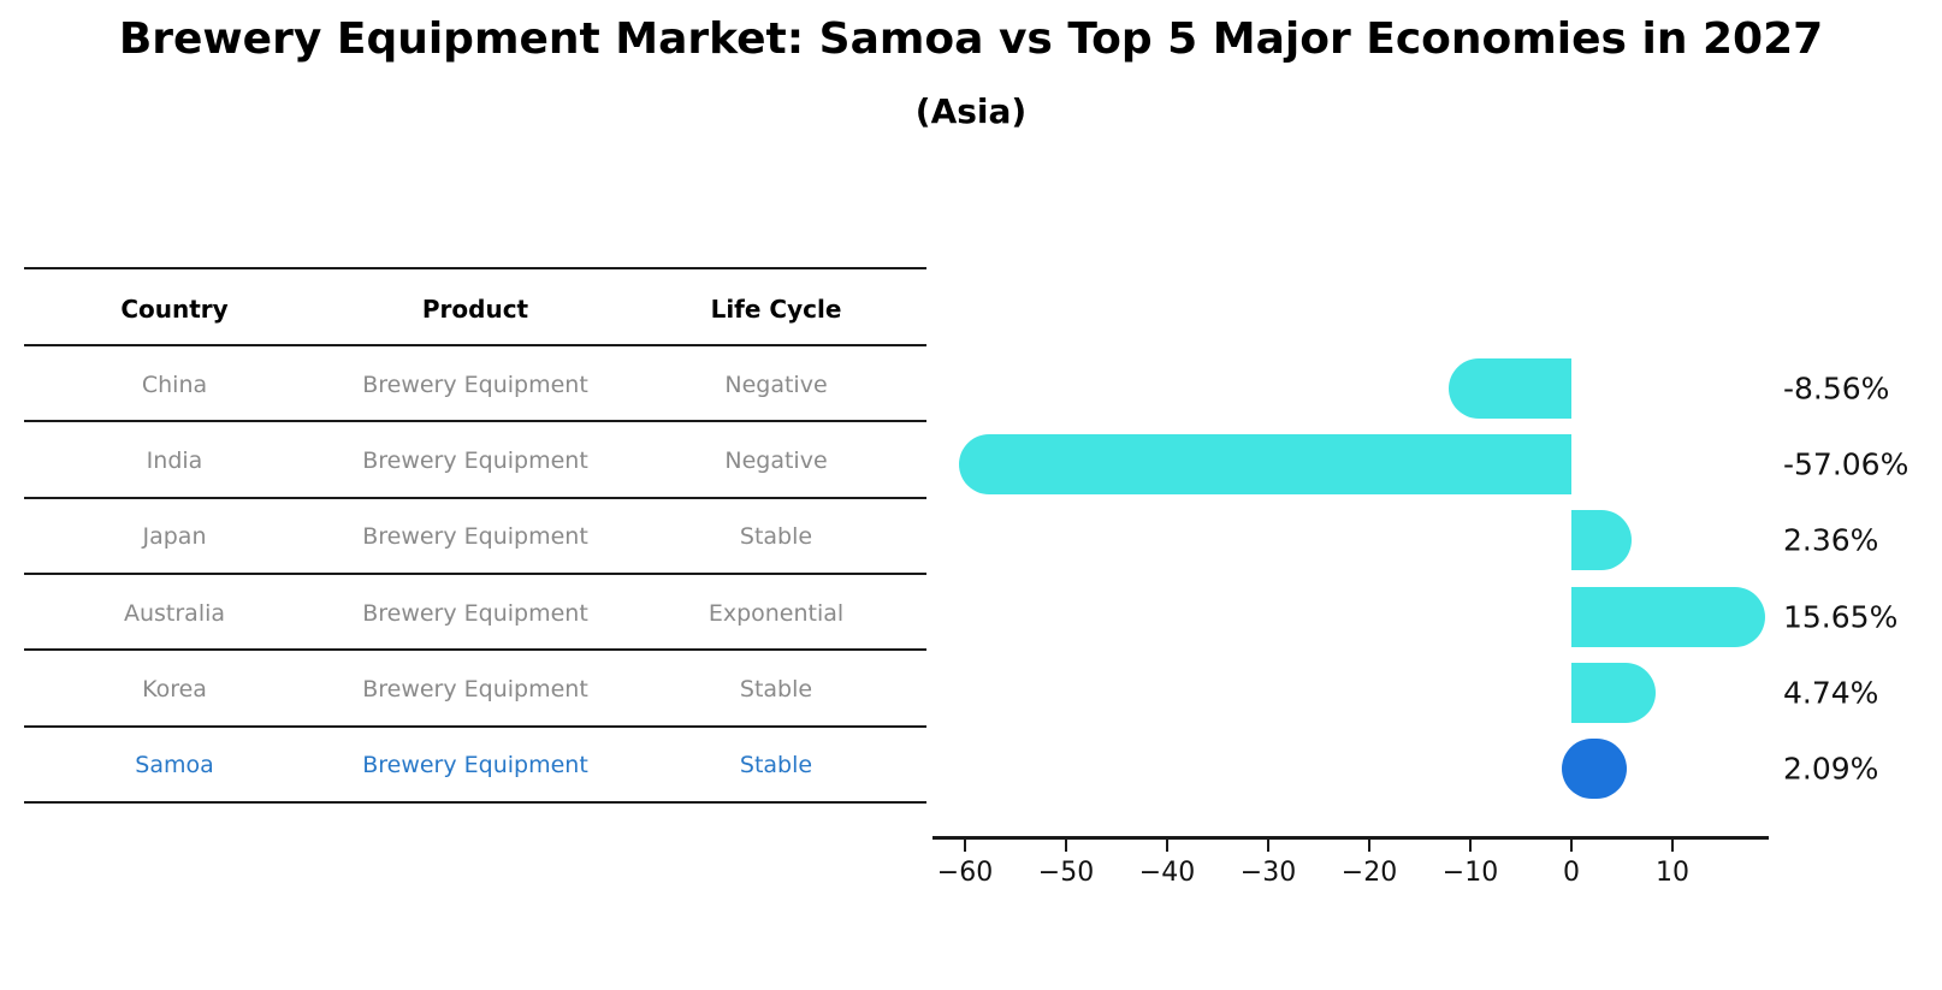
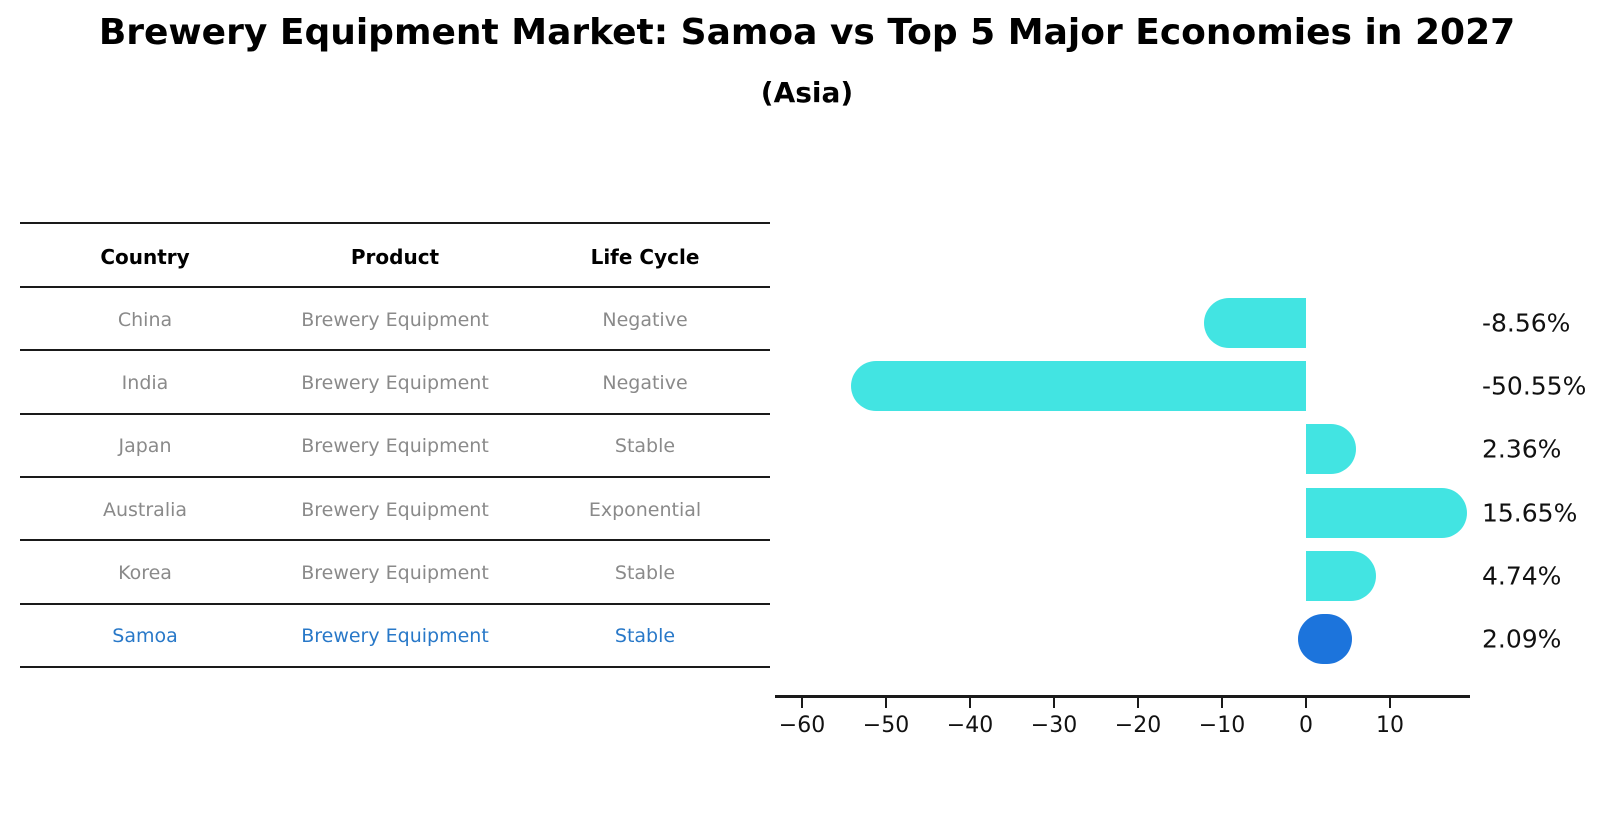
India: -57.06% -> -50.55%
